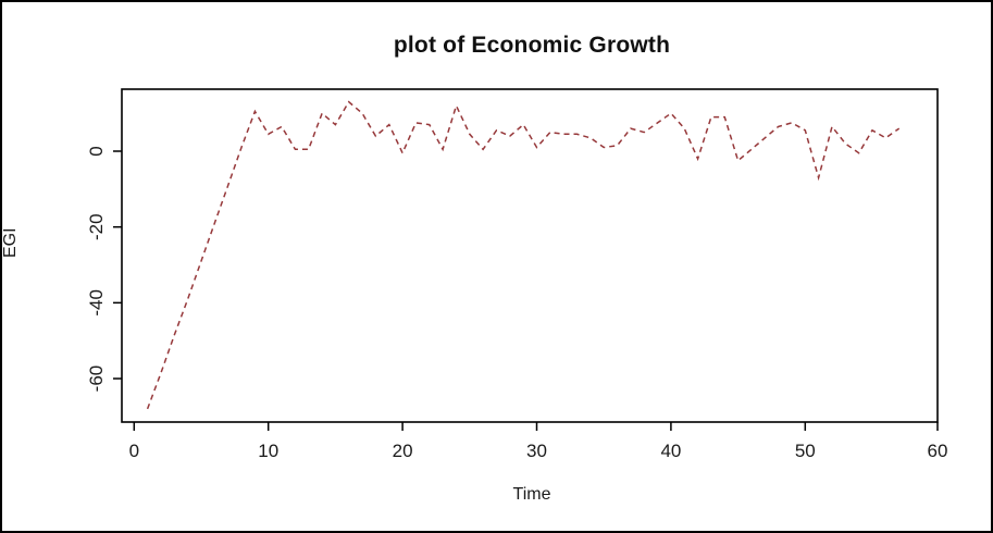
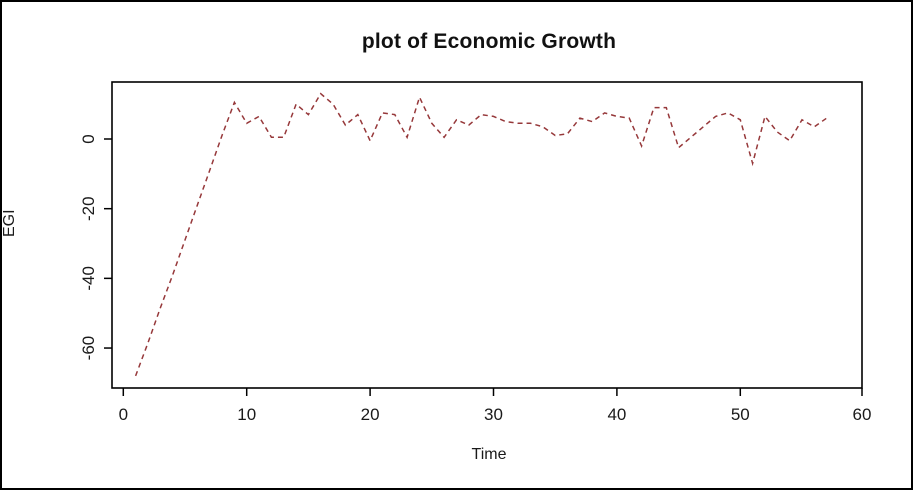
30: 1 -> 6
40: 10 -> 6
